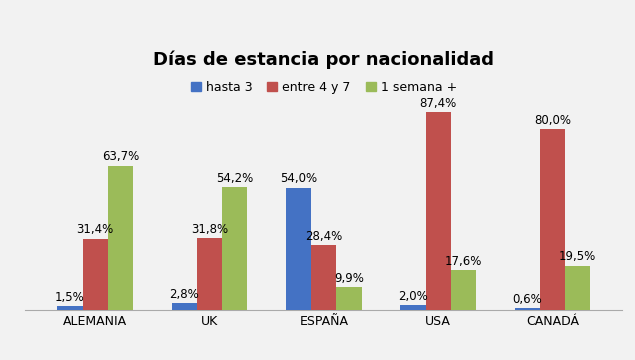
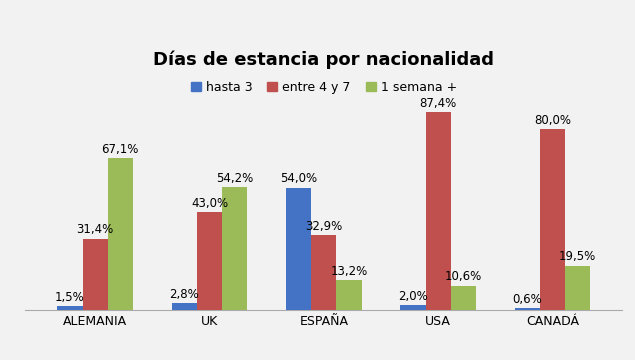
1 semana +/ALEMANIA: 63,7% -> 67,1%
entre 4 y 7/UK: 31,8% -> 43,0%
entre 4 y 7/ESPAÑA: 28,4% -> 32,9%
1 semana +/ESPAÑA: 9,9% -> 13,2%
1 semana +/USA: 17,6% -> 10,6%
